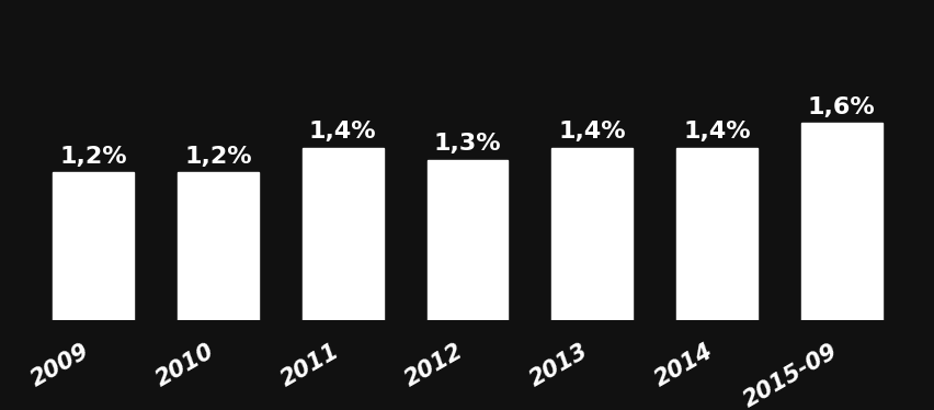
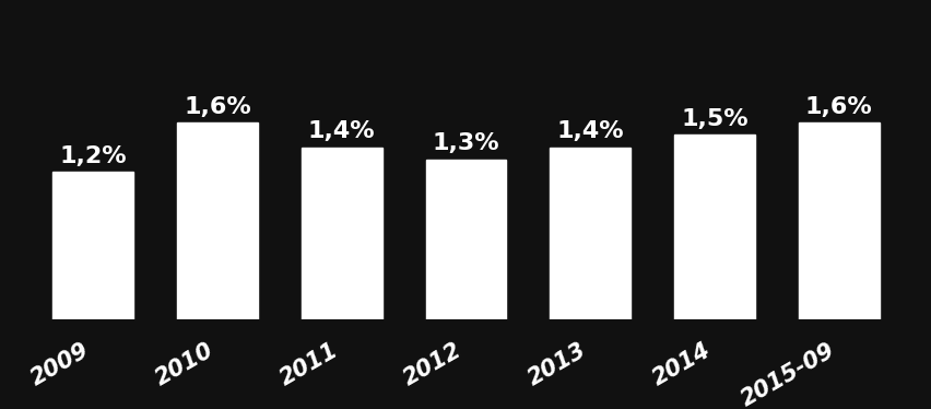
2010: 1,2% -> 1,6%
2014: 1,4% -> 1,5%
